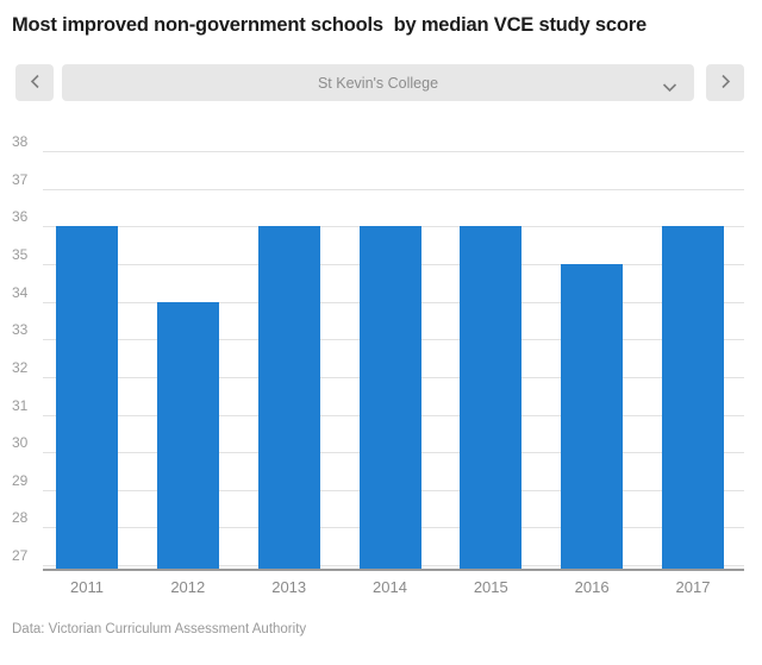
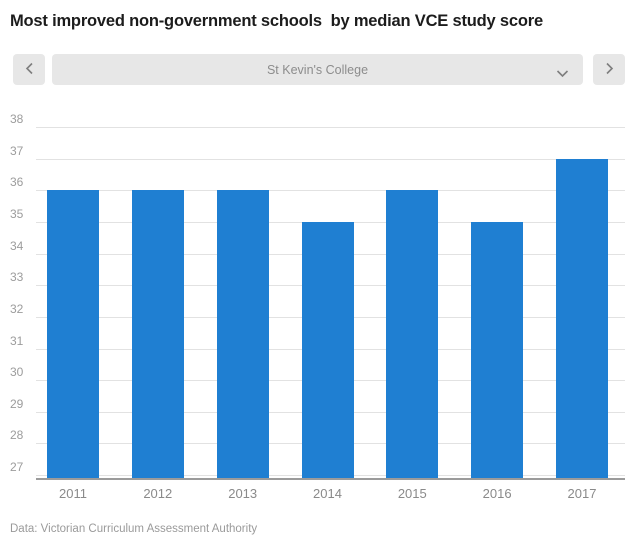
2012: 34 -> 36
2014: 36 -> 35
2017: 36 -> 37
